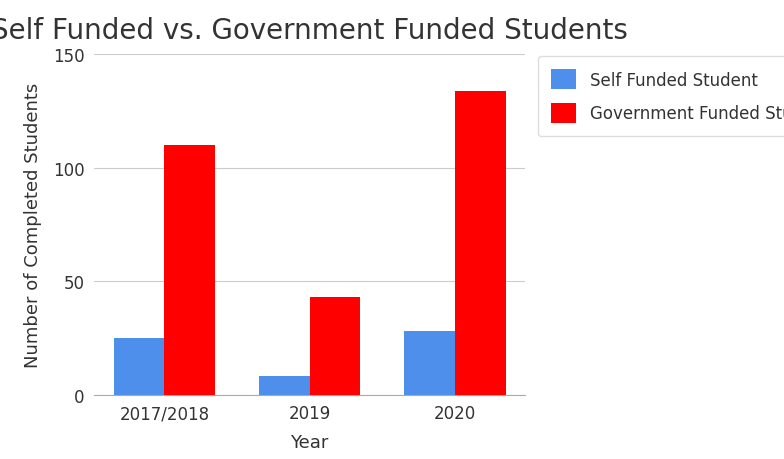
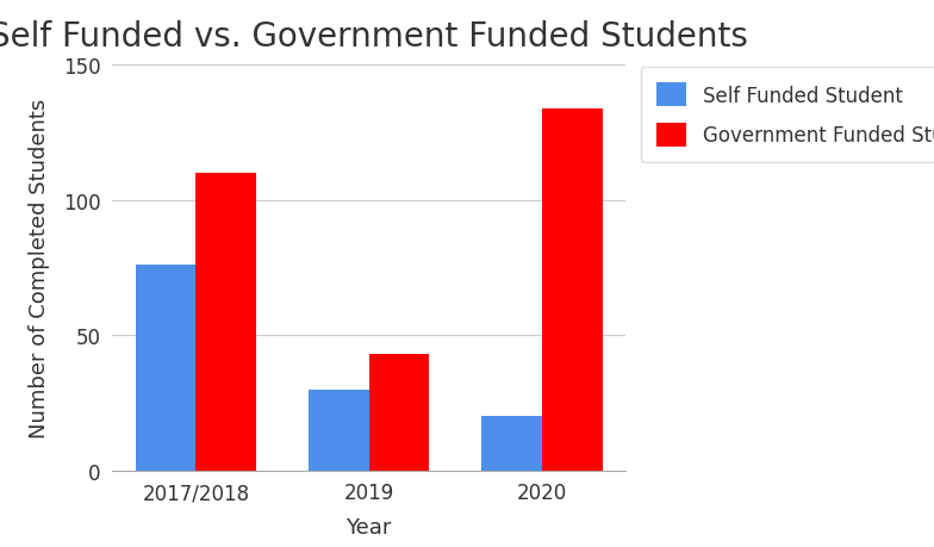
Self Funded Student/2017/2018: 25 -> 76
Self Funded Student/2019: 8 -> 30
Self Funded Student/2020: 28 -> 20
